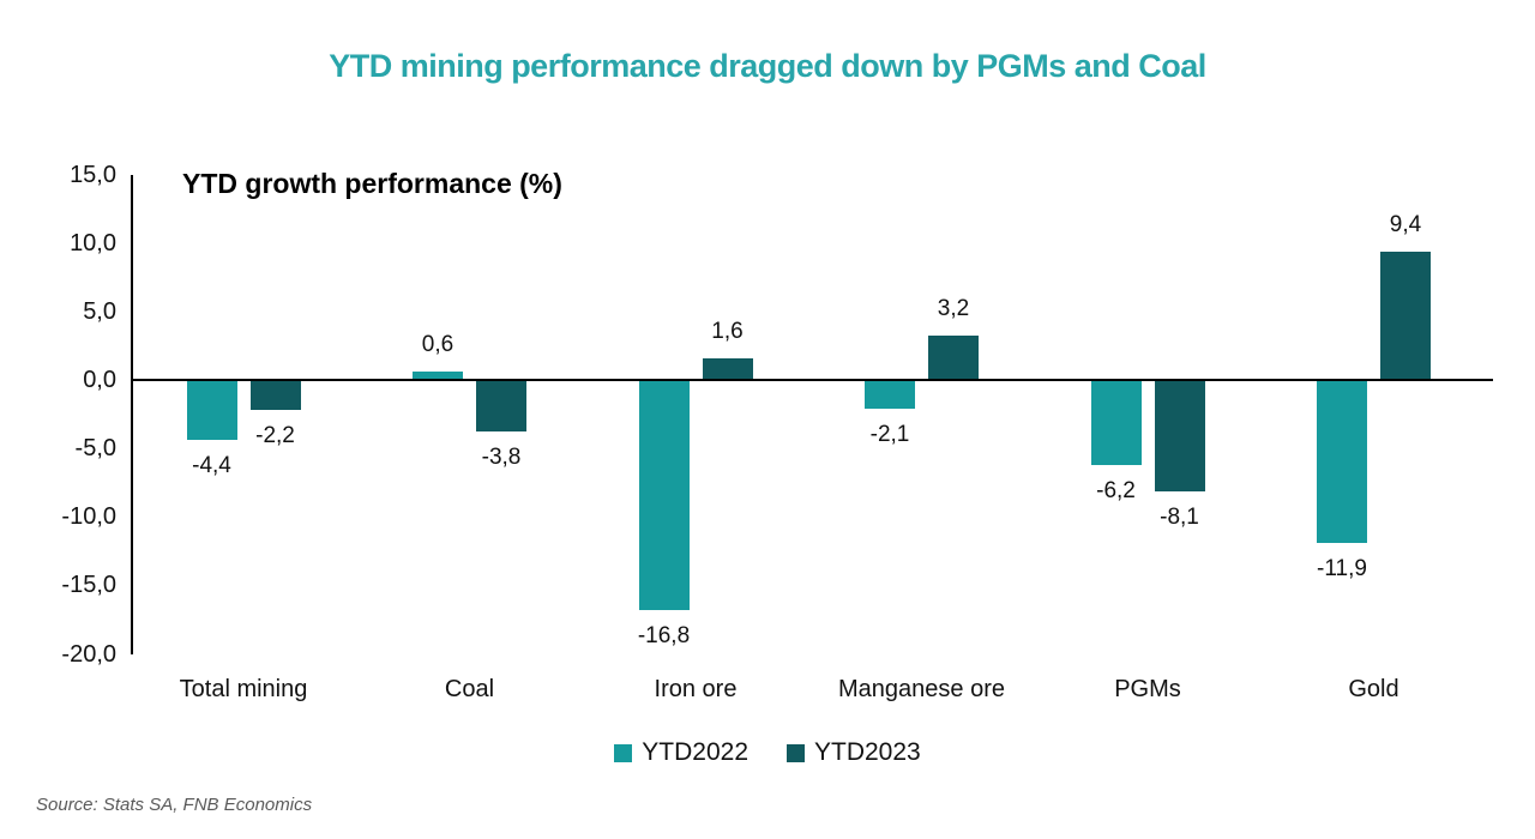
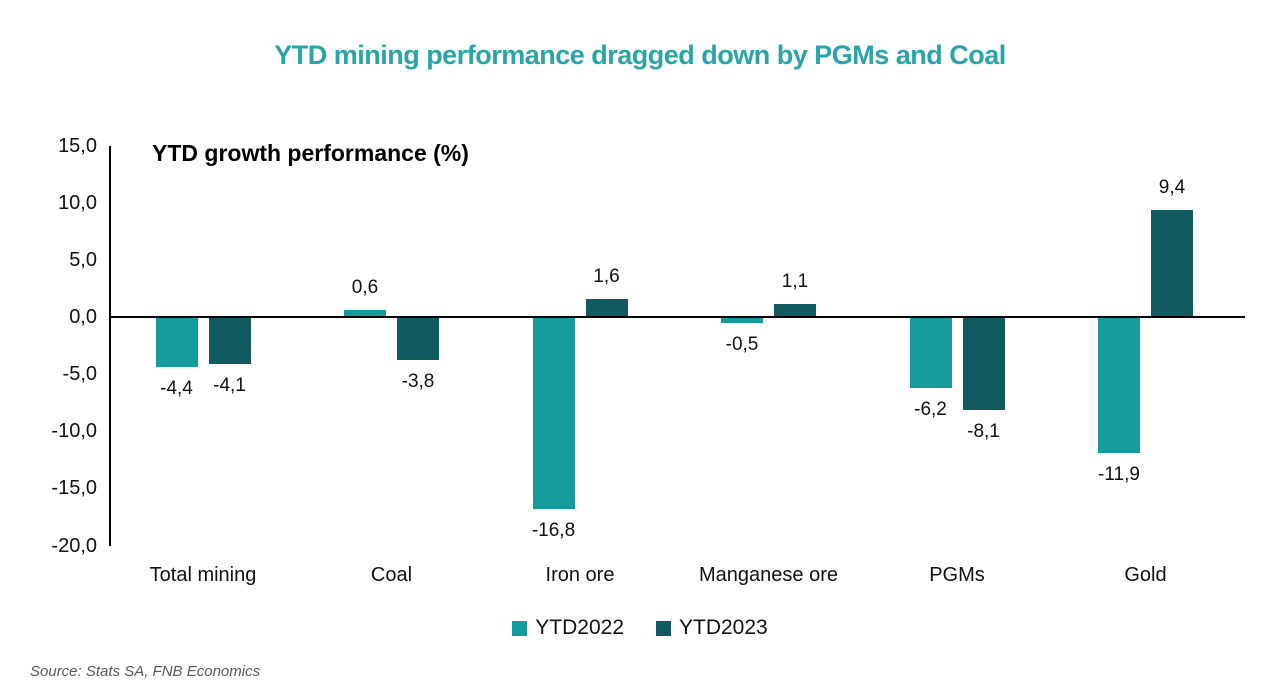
YTD2023/Total mining: -2,2 -> -4,1
YTD2022/Manganese ore: -2,1 -> -0,5
YTD2023/Manganese ore: 3,2 -> 1,1
